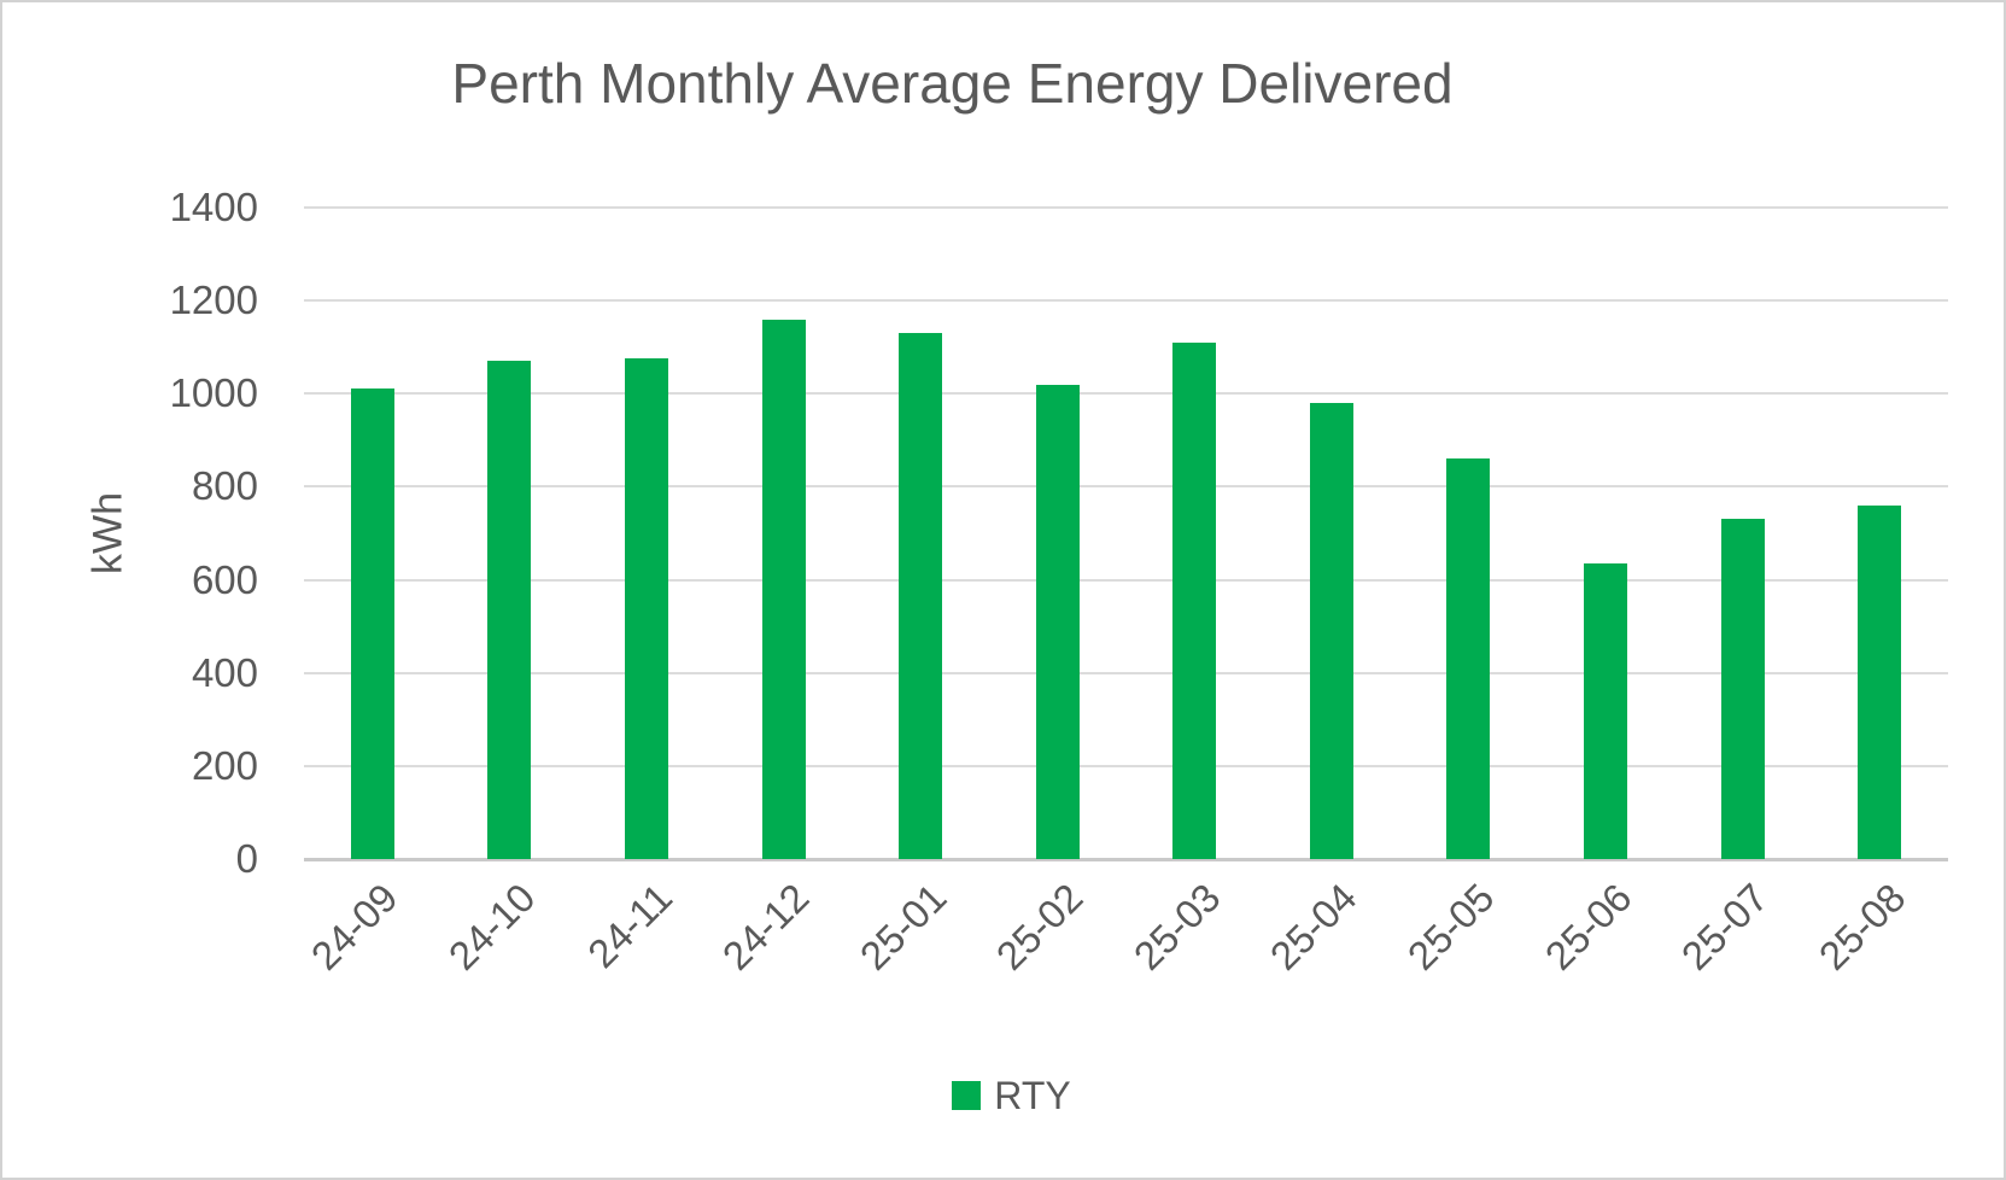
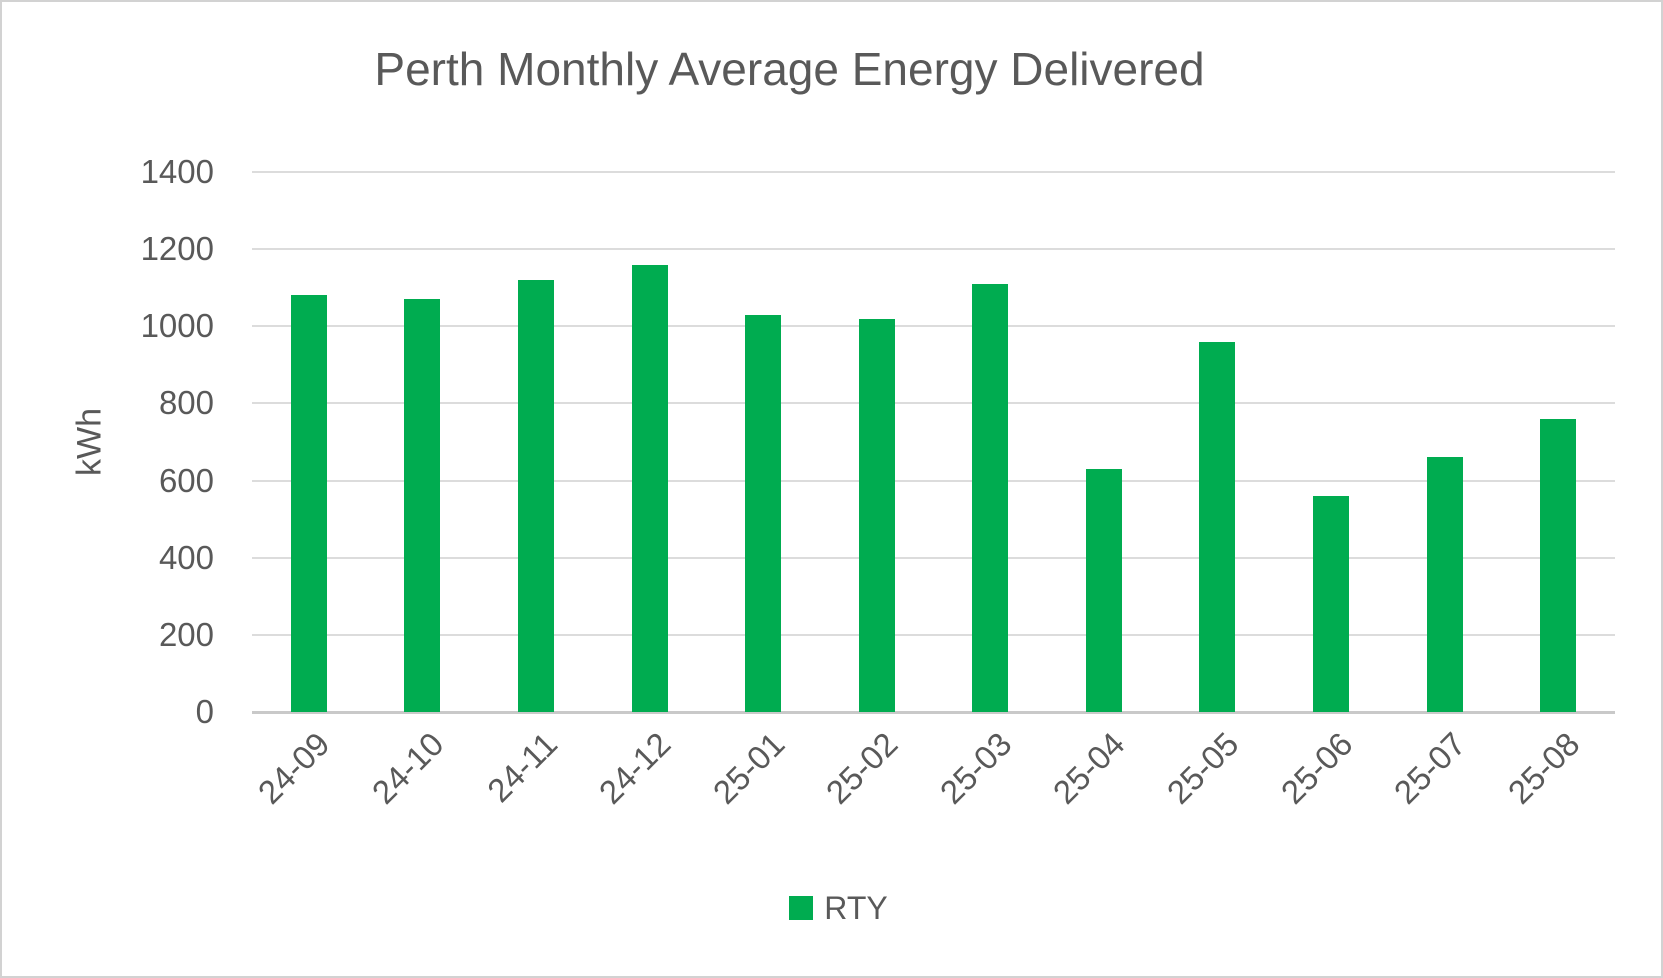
24-09: 1010 -> 1080
24-11: 1080 -> 1120
25-01: 1130 -> 1030
25-04: 980 -> 630
25-05: 860 -> 960
25-06: 640 -> 560
25-07: 730 -> 660
